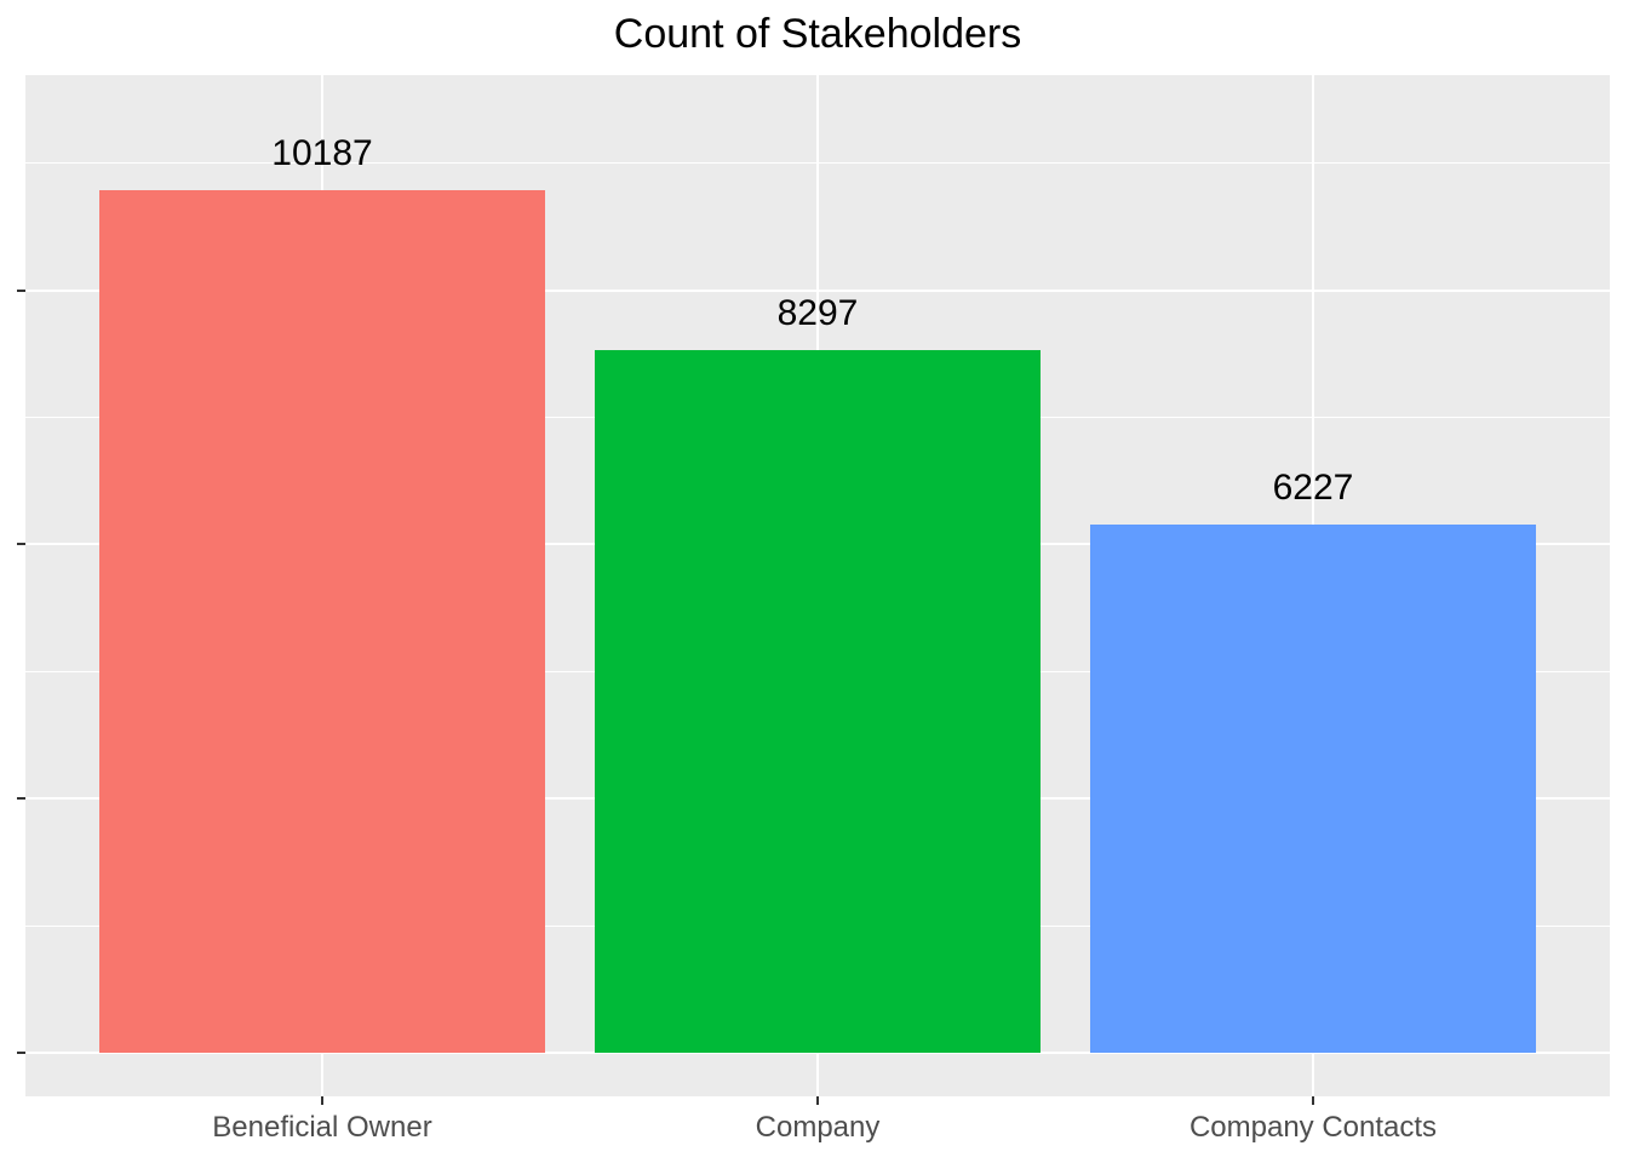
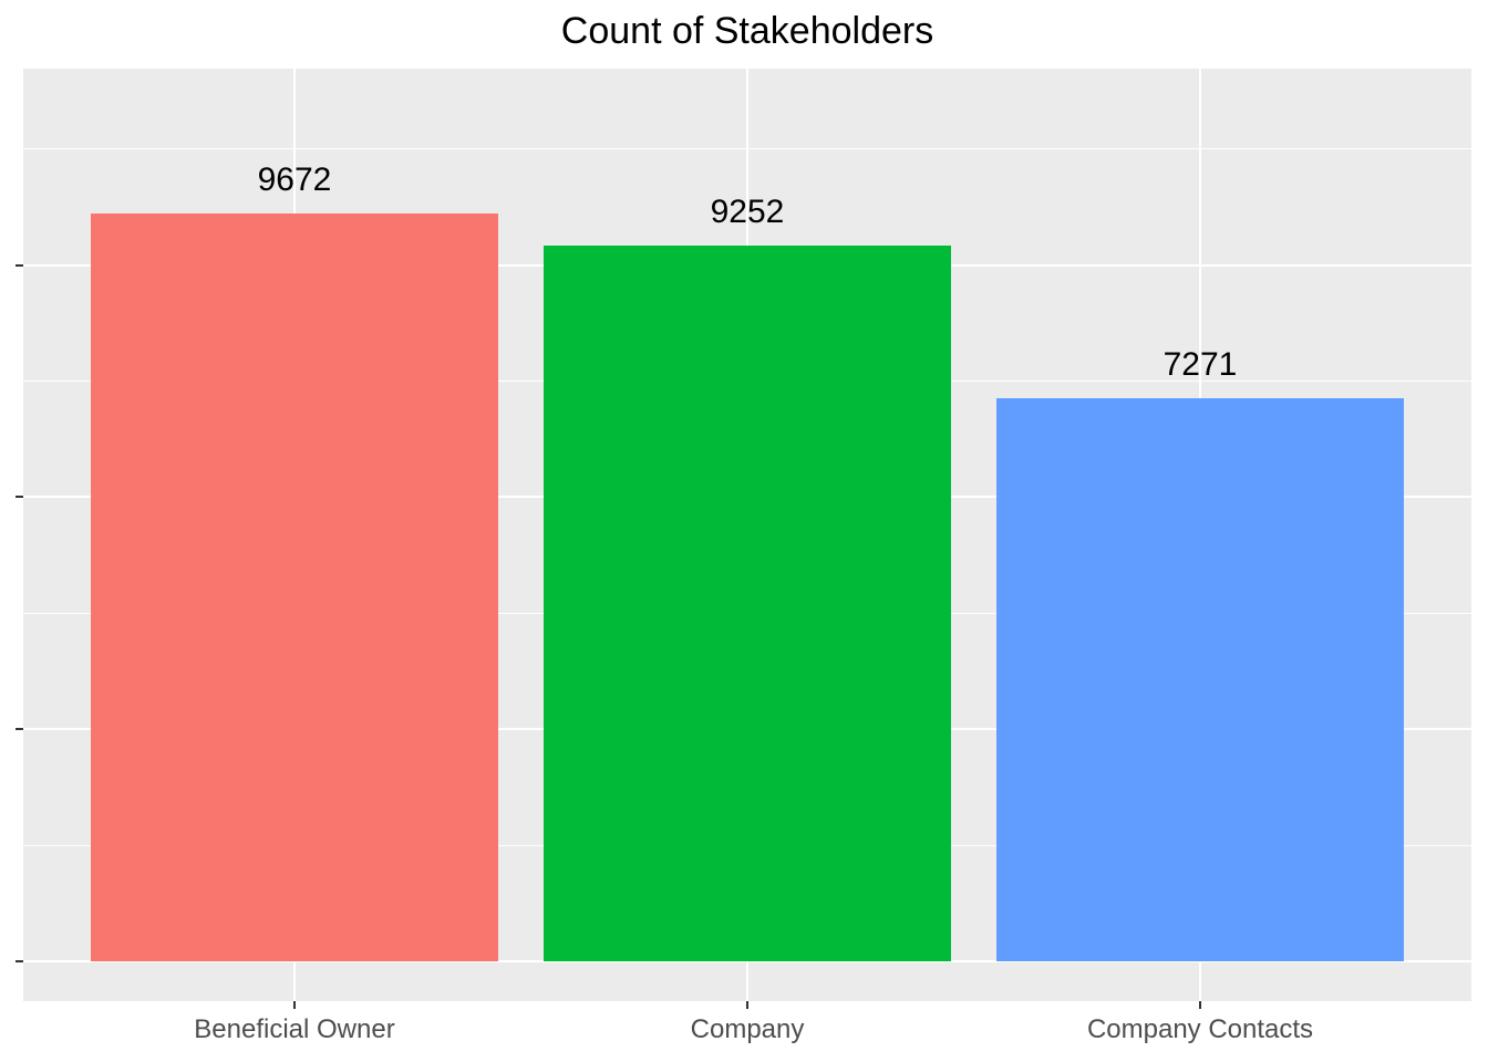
Beneficial Owner: 10187 -> 9672
Company: 8297 -> 9252
Company Contacts: 6227 -> 7271
